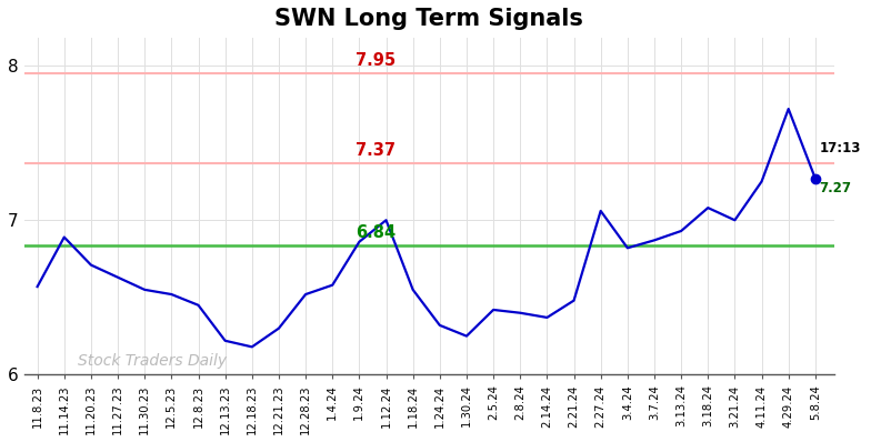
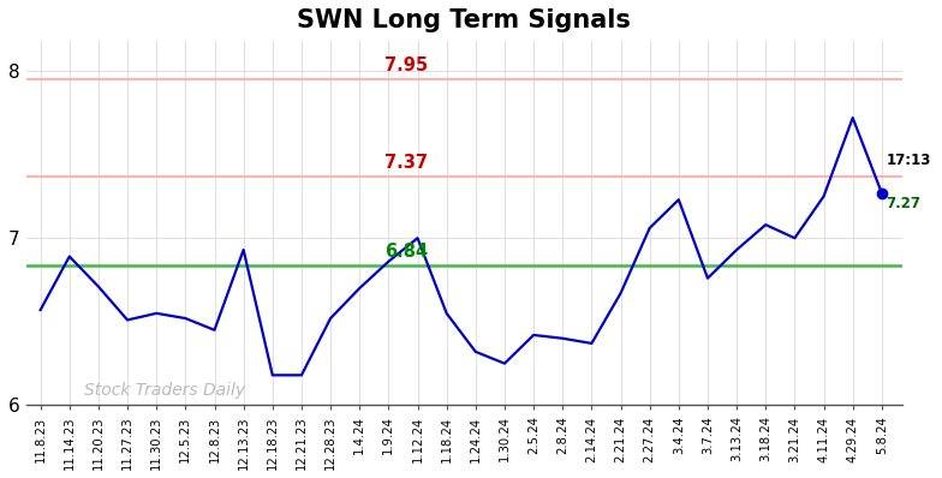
11.27.23: 6.63 -> 6.51
12.13.23: 6.22 -> 6.93
12.21.23: 6.30 -> 6.18
1.4.24: 6.58 -> 6.70
2.21.24: 6.48 -> 6.67
3.4.24: 6.82 -> 7.23
3.7.24: 6.87 -> 6.76
